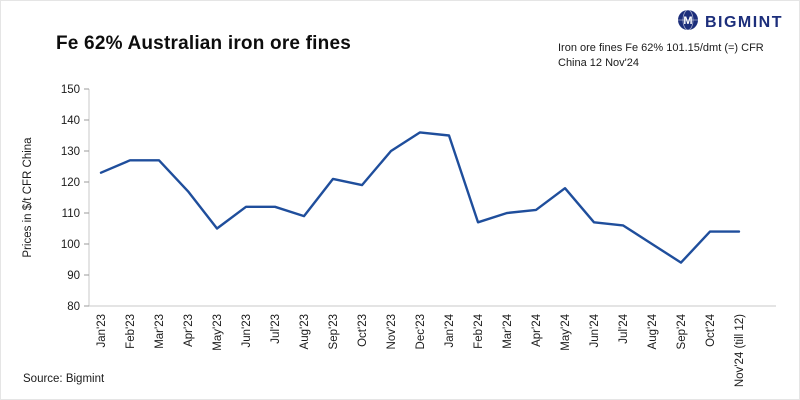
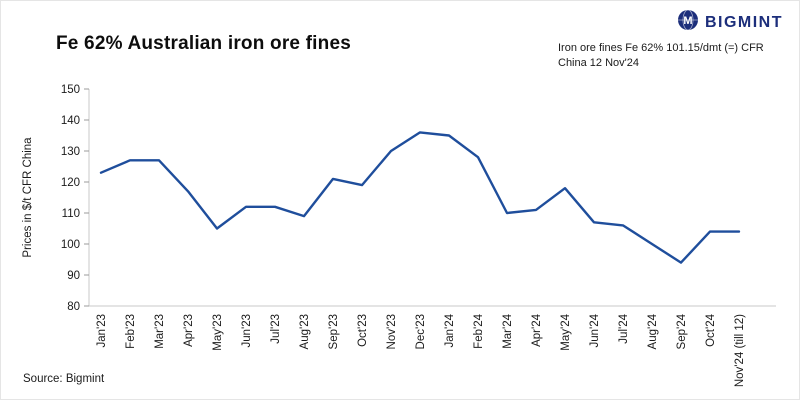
Feb'24: 107 -> 128
